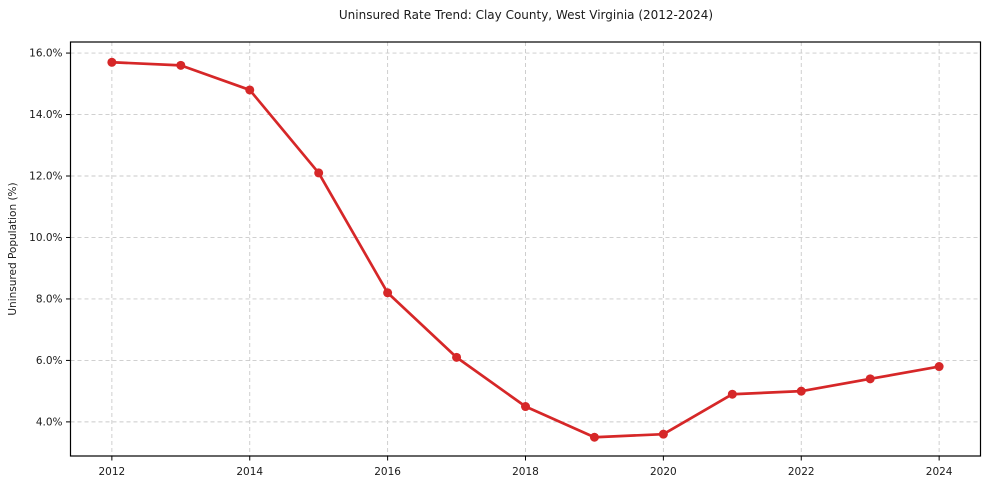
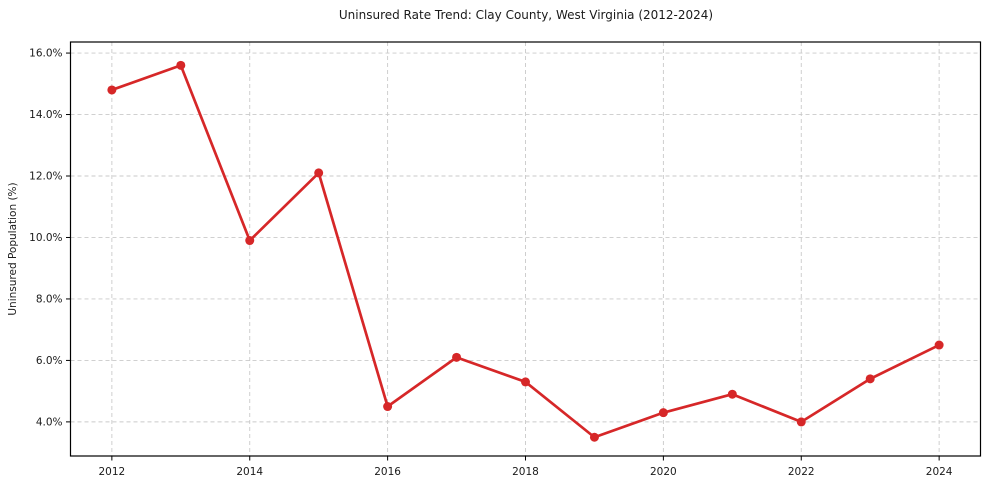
2012: 15.7% -> 14.8%
2014: 14.8% -> 9.9%
2016: 8.2% -> 4.5%
2018: 4.5% -> 5.3%
2020: 3.6% -> 4.3%
2022: 5.0% -> 4.0%
2024: 5.8% -> 6.5%
